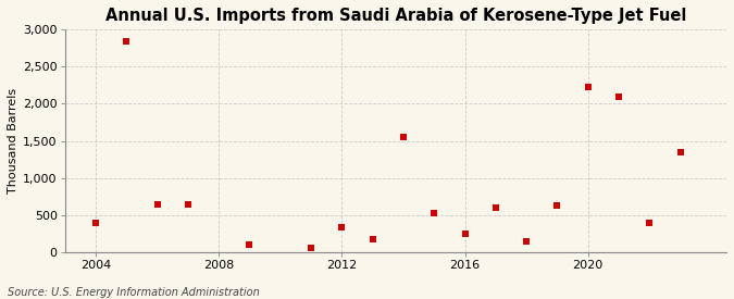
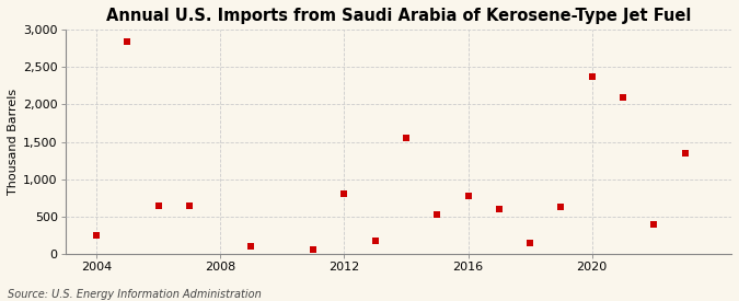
2004: 400 -> 240
2012: 340 -> 800
2016: 250 -> 780
2020: 2,220 -> 2,380
